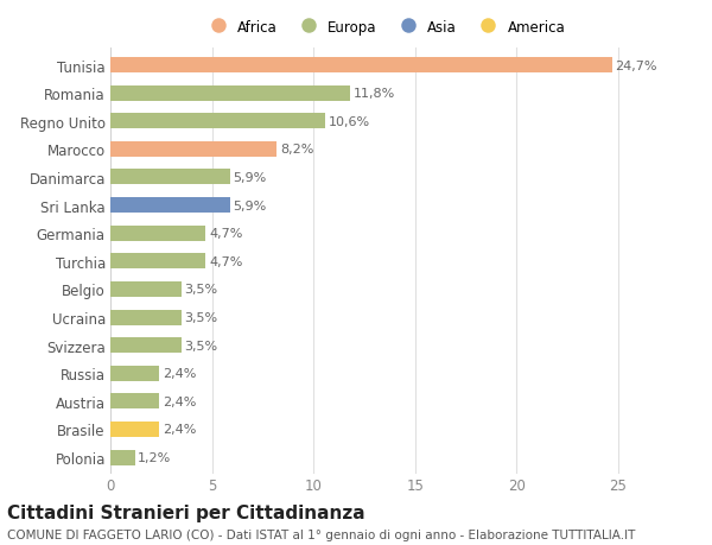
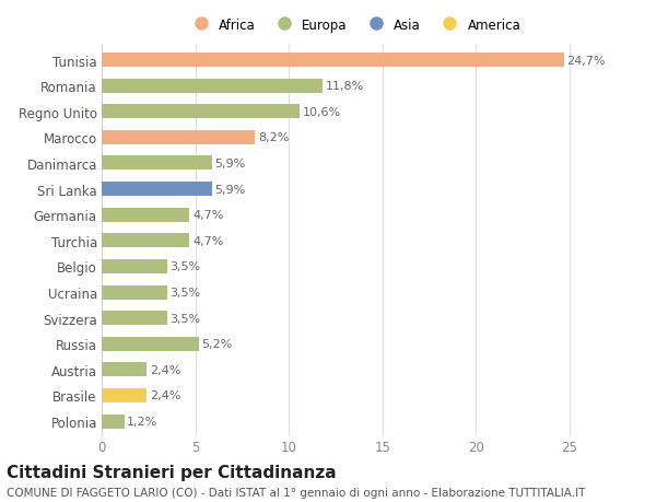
Russia: 2,4% -> 5,2%
